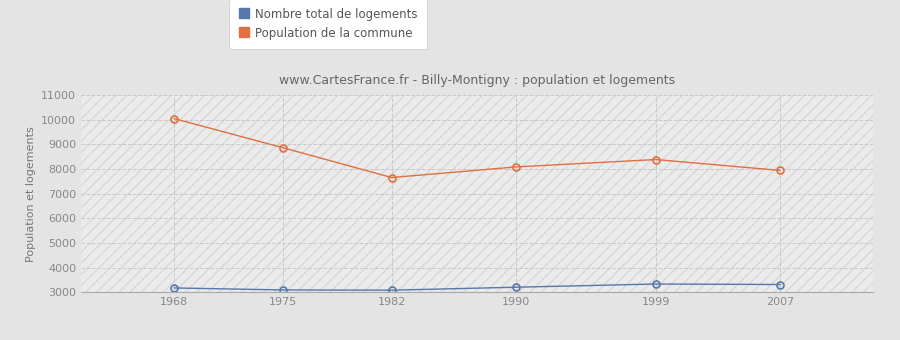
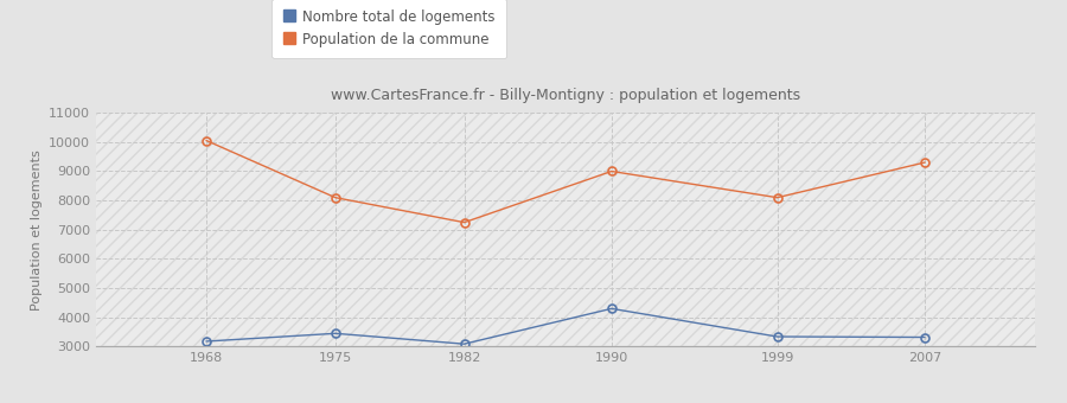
Nombre total de logements/1975: 3100 -> 3450
Population de la commune/1975: 8870 -> 8100
Population de la commune/1982: 7660 -> 7250
Nombre total de logements/1990: 3210 -> 4300
Population de la commune/1990: 8090 -> 9000
Population de la commune/1999: 8390 -> 8100
Population de la commune/2007: 7950 -> 9300
